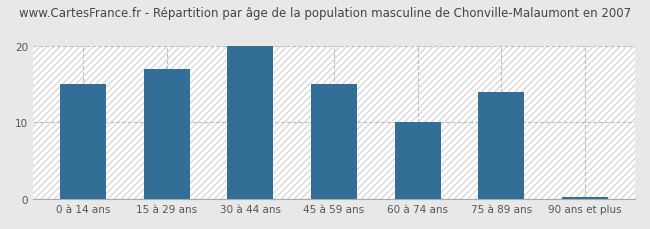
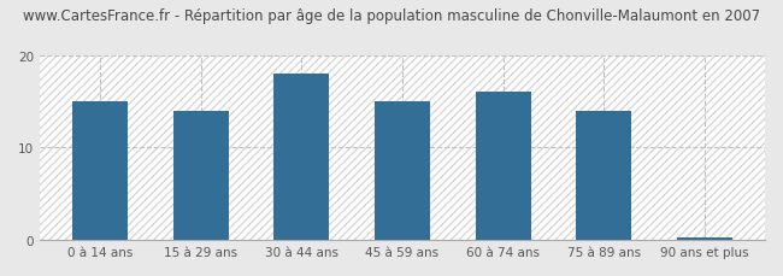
15 à 29 ans: 17.0 -> 14.0
30 à 44 ans: 20.0 -> 18.0
60 à 74 ans: 10.0 -> 16.0
